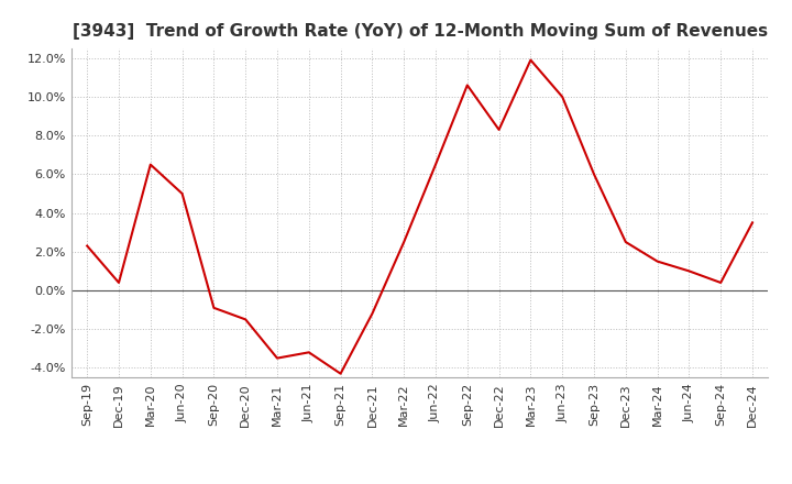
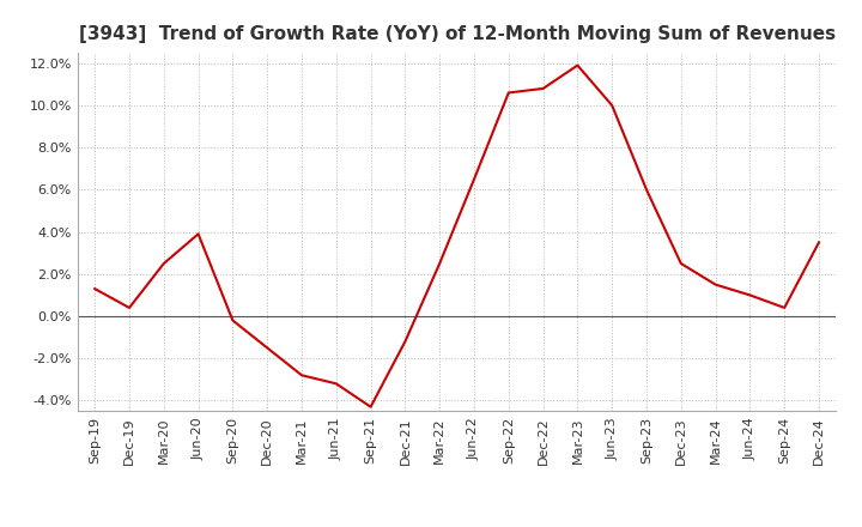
Sep-19: 2.3% -> 1.3%
Mar-20: 6.5% -> 2.5%
Jun-20: 5.0% -> 3.9%
Sep-20: -0.9% -> -0.2%
Mar-21: -3.5% -> -2.8%
Dec-22: 8.3% -> 10.8%
